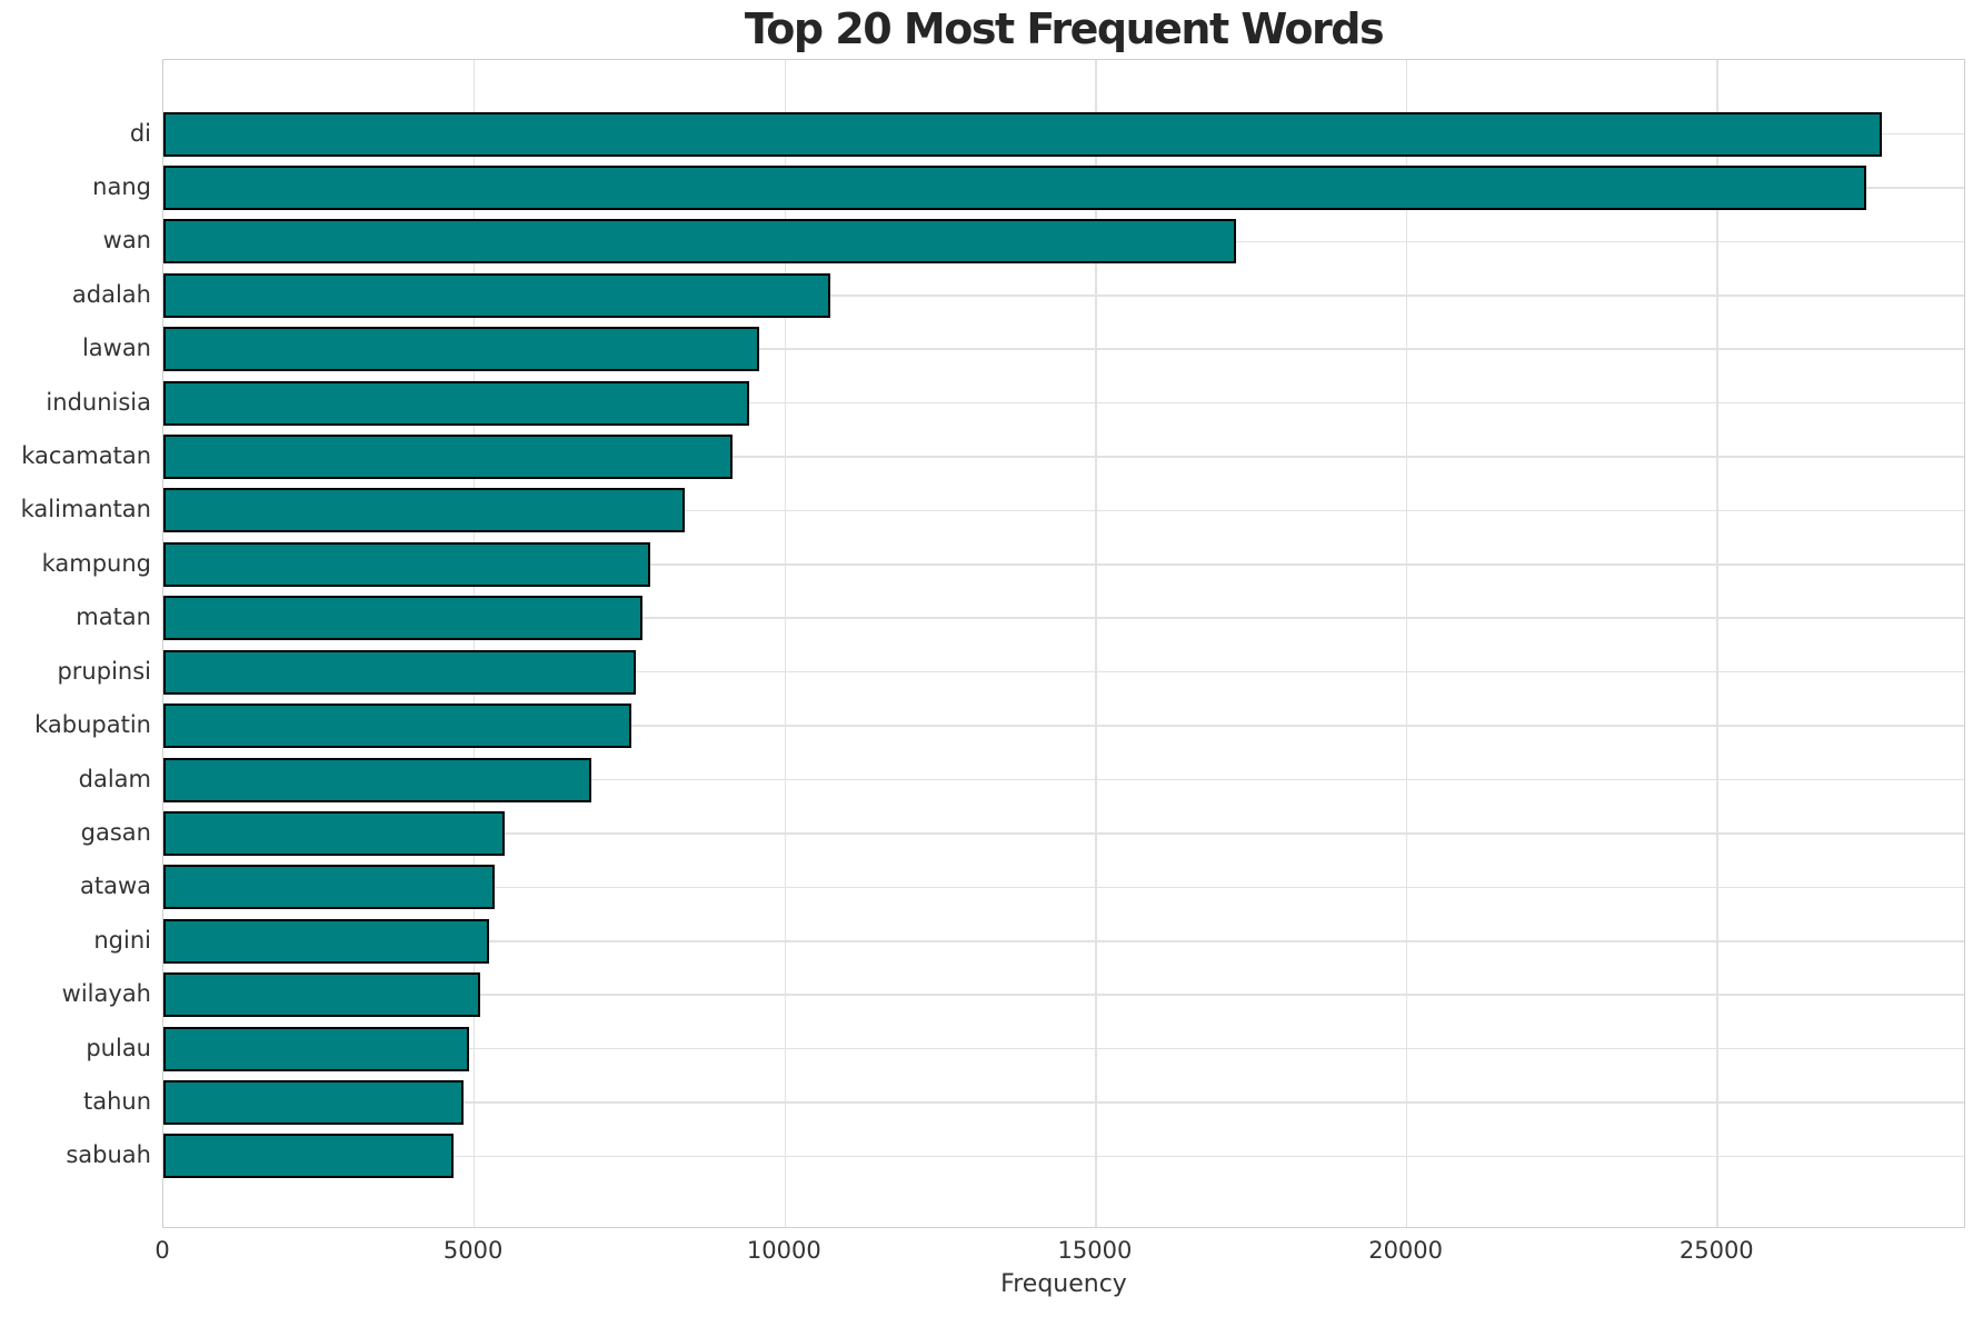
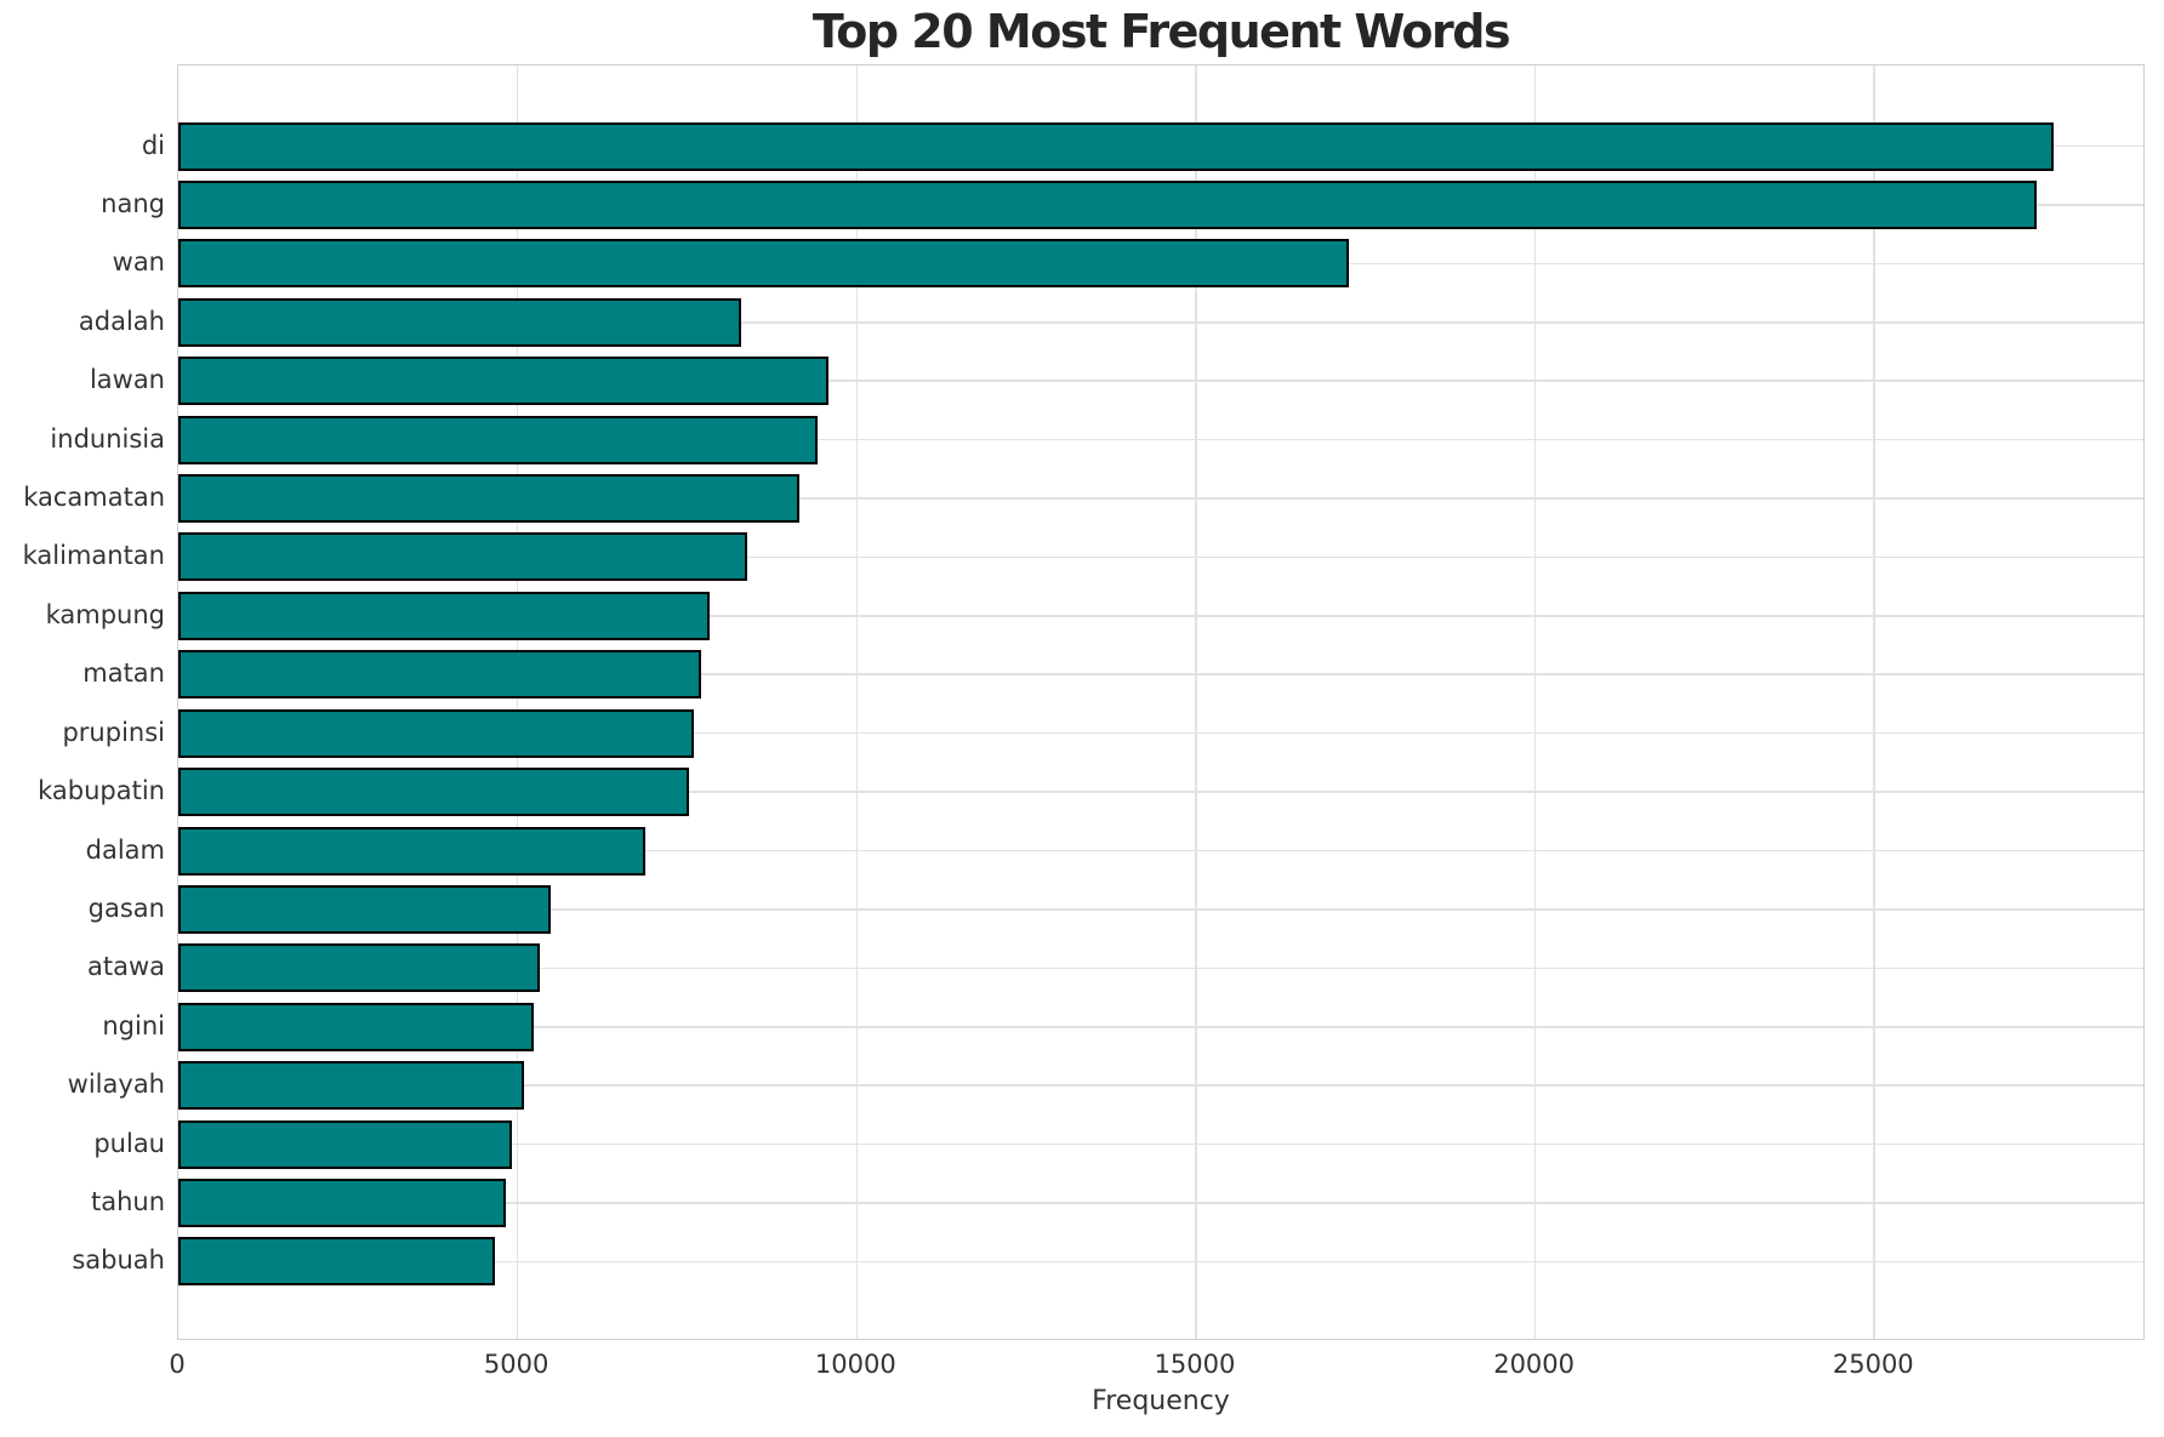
adalah: 10700 -> 8300
